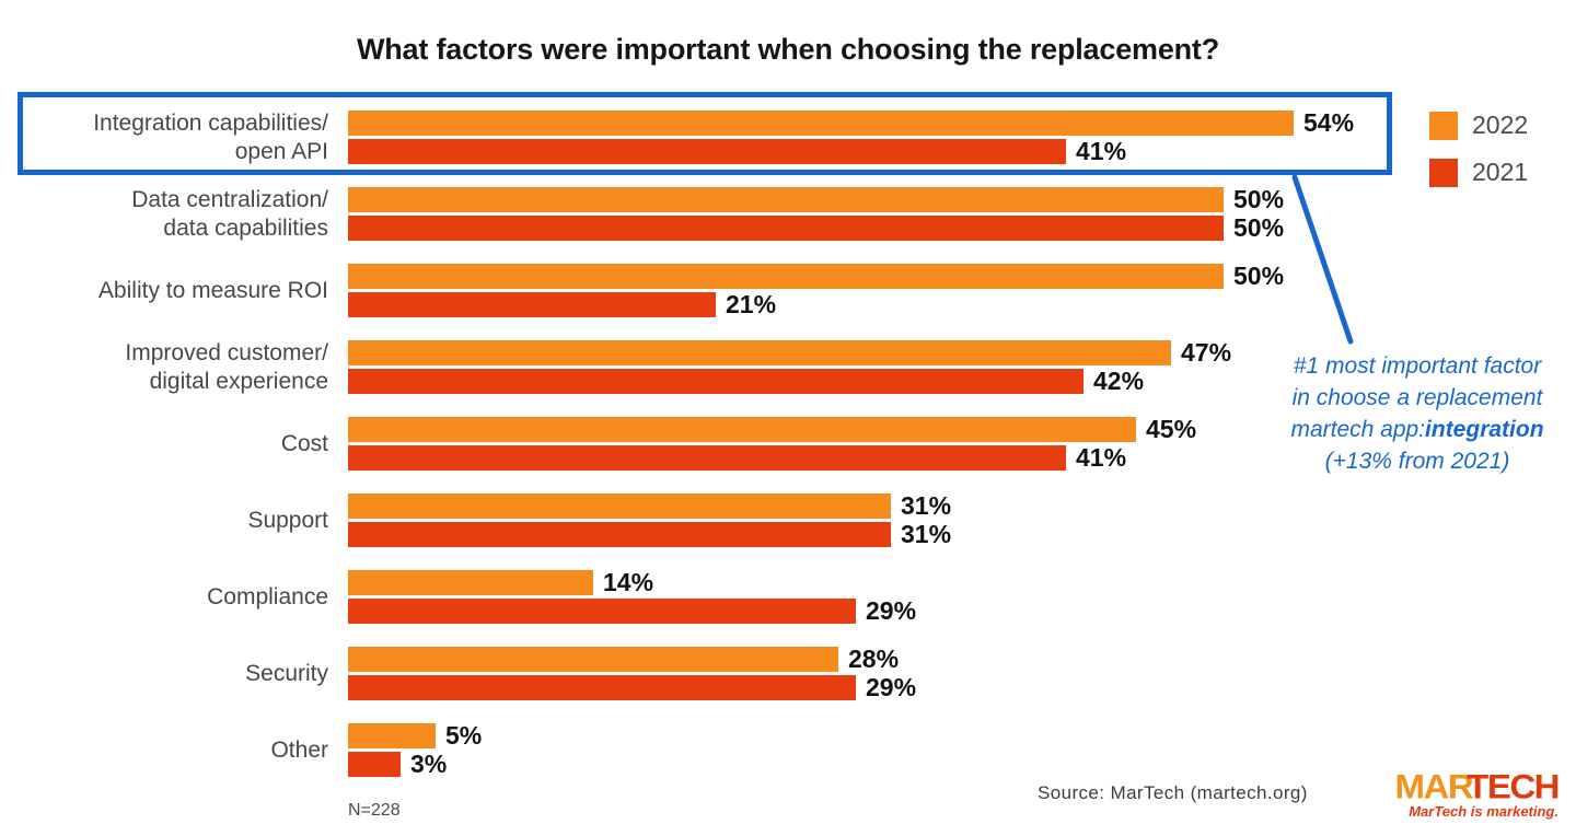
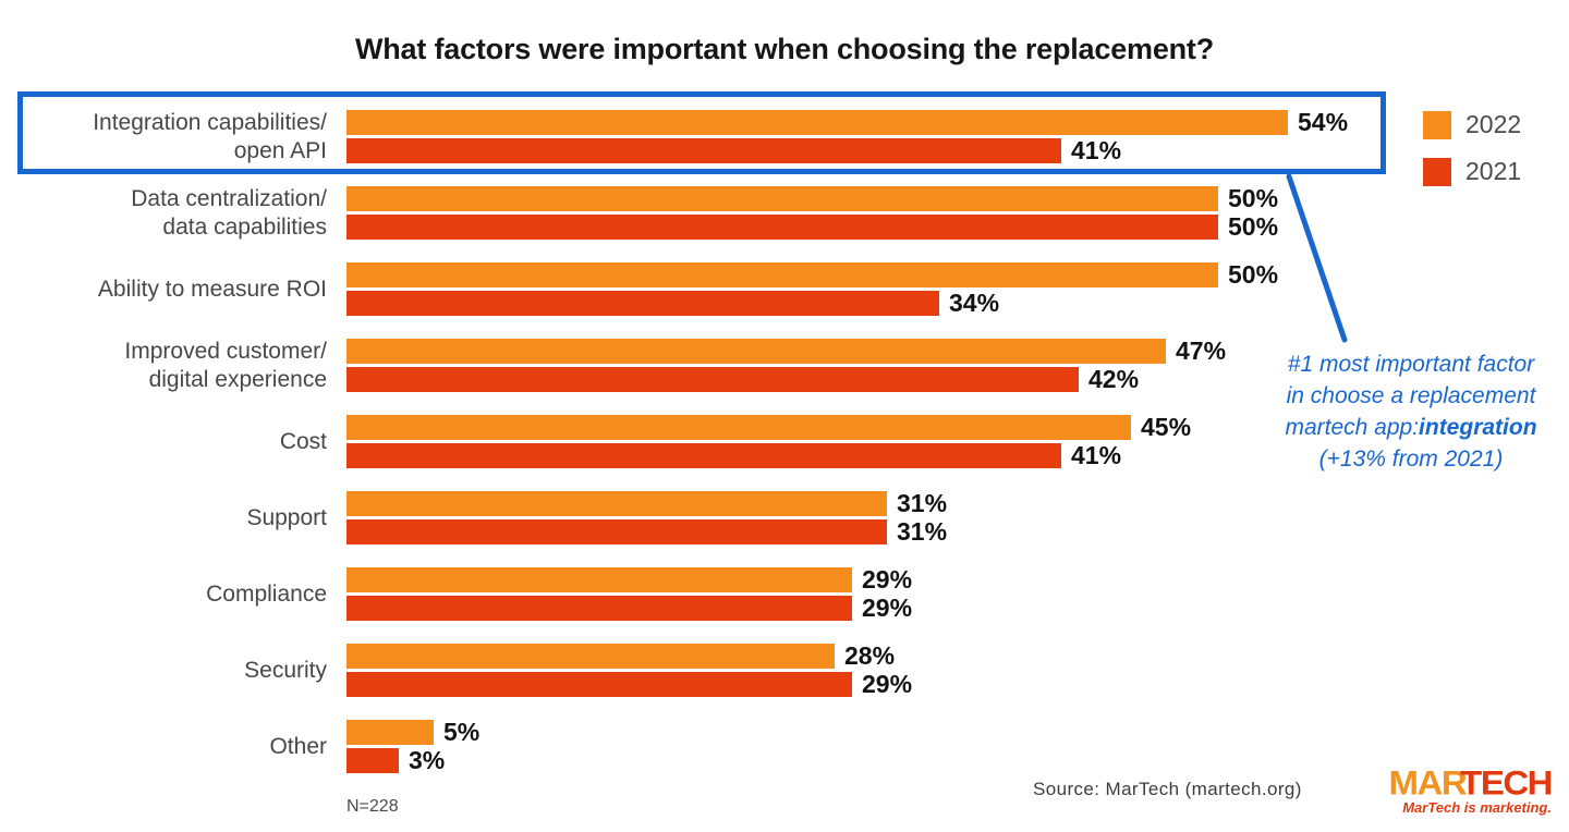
2021/Ability to measure ROI: 21% -> 34%
2022/Compliance: 14% -> 29%
